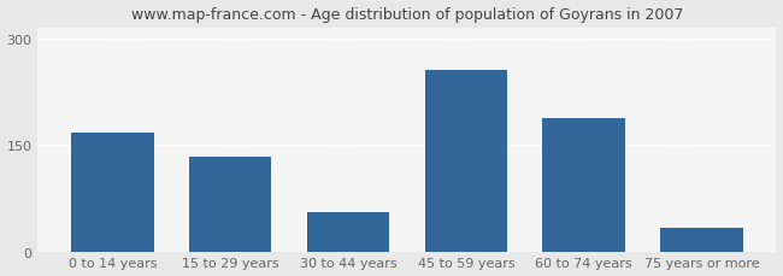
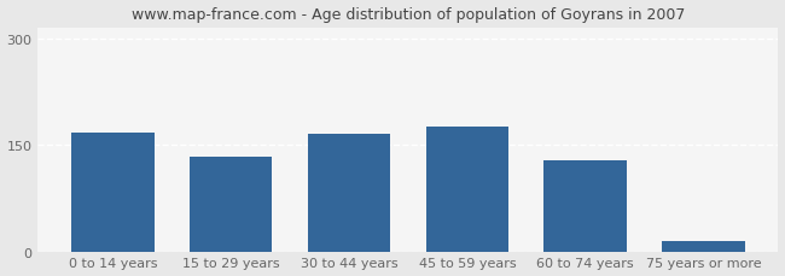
30 to 44 years: 56 -> 166
45 to 59 years: 256 -> 176
60 to 74 years: 188 -> 129
75 years or more: 34 -> 14
